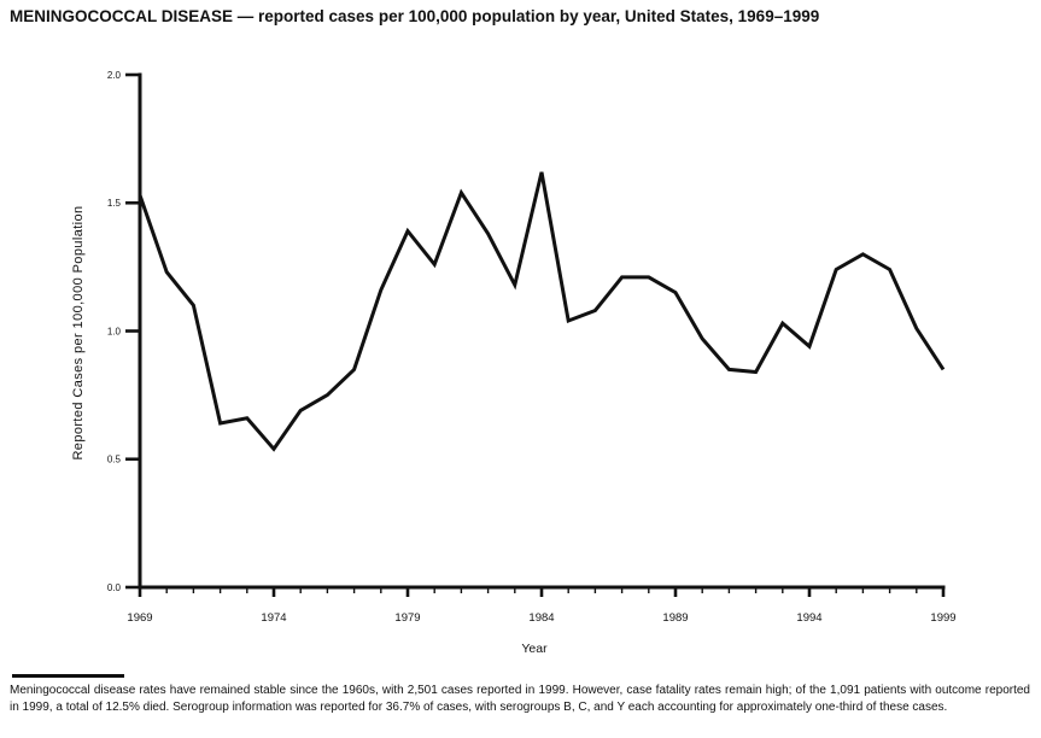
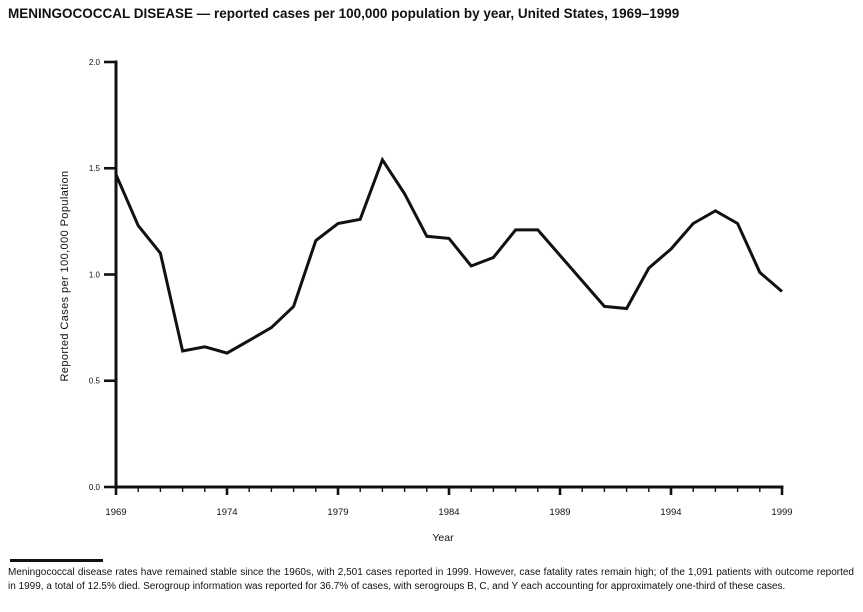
1969: 1.53 -> 1.47
1974: 0.54 -> 0.63
1979: 1.39 -> 1.24
1984: 1.62 -> 1.17
1989: 1.15 -> 1.09
1994: 0.94 -> 1.12
1999: 0.85 -> 0.92
